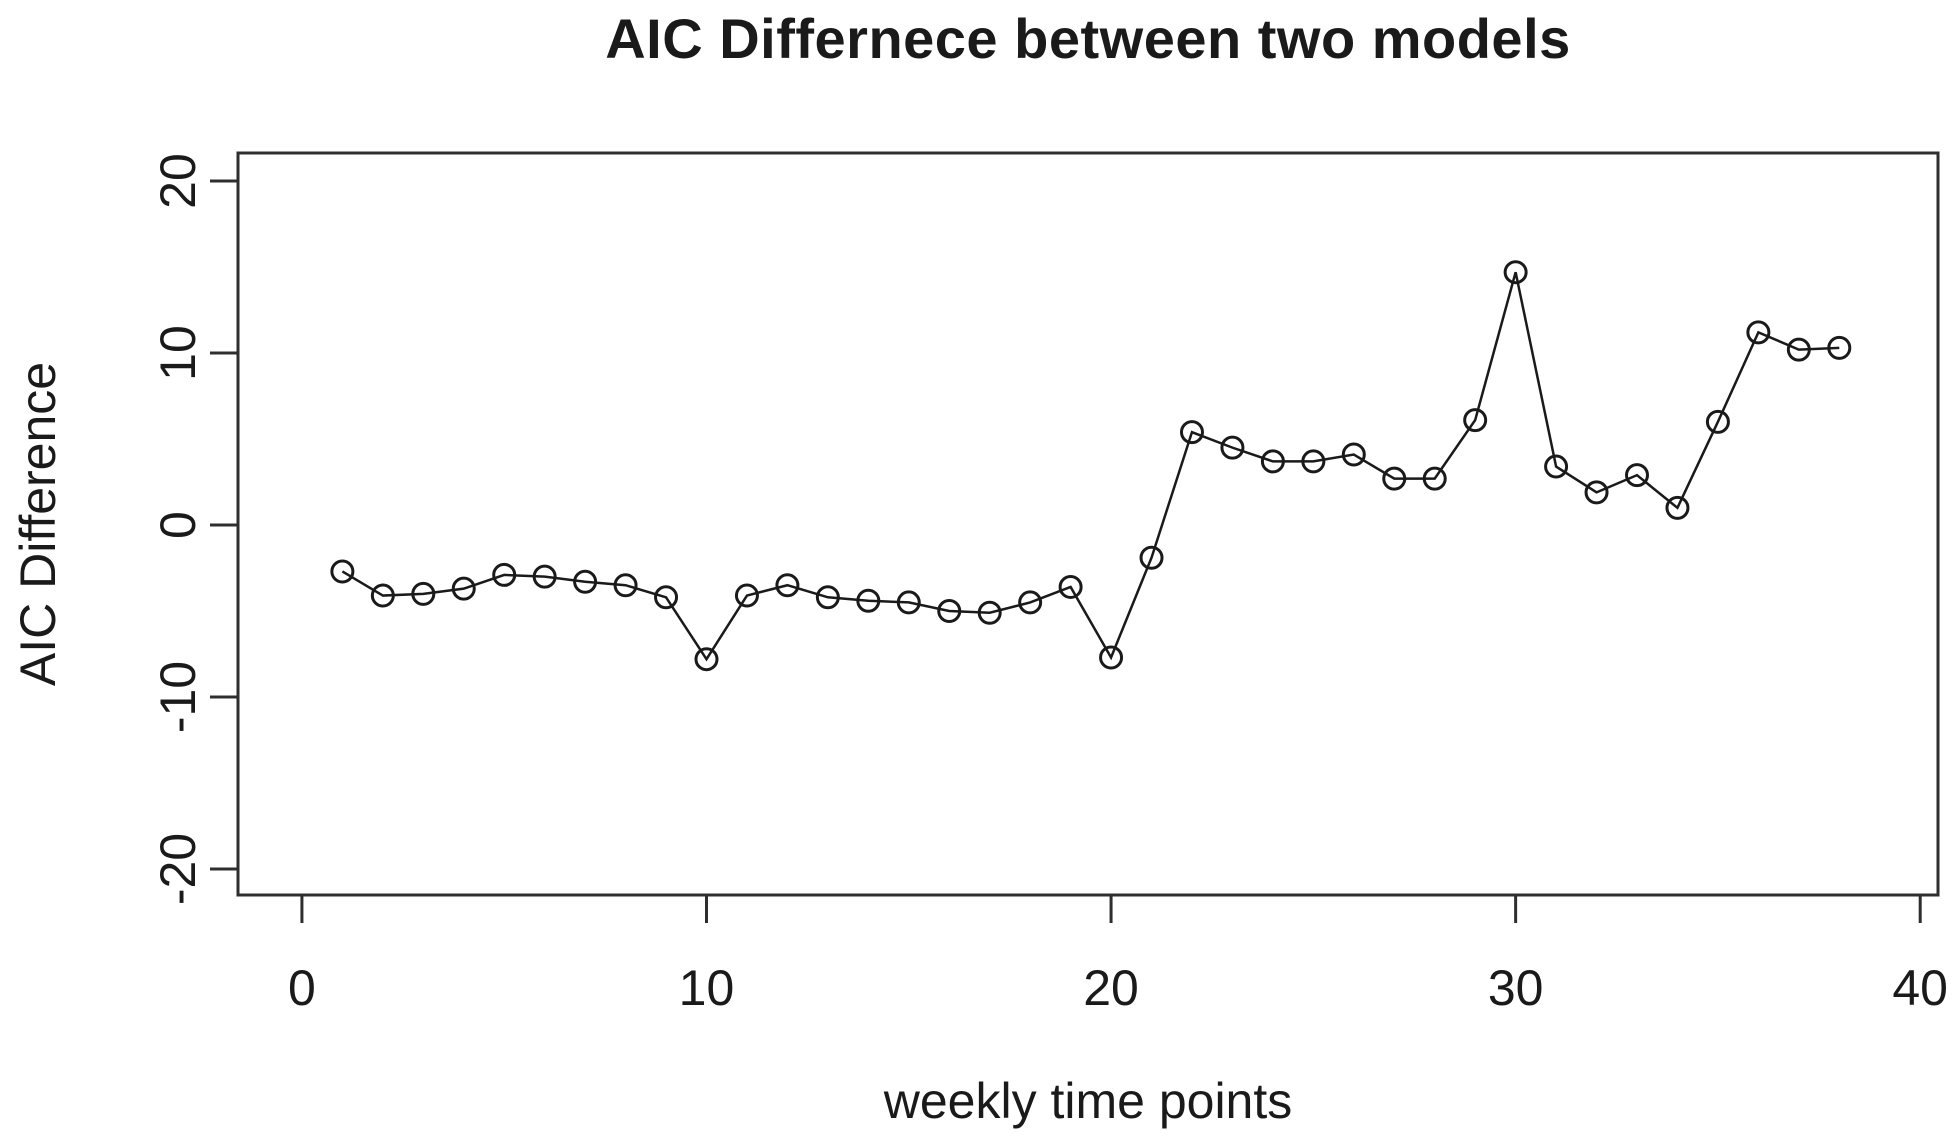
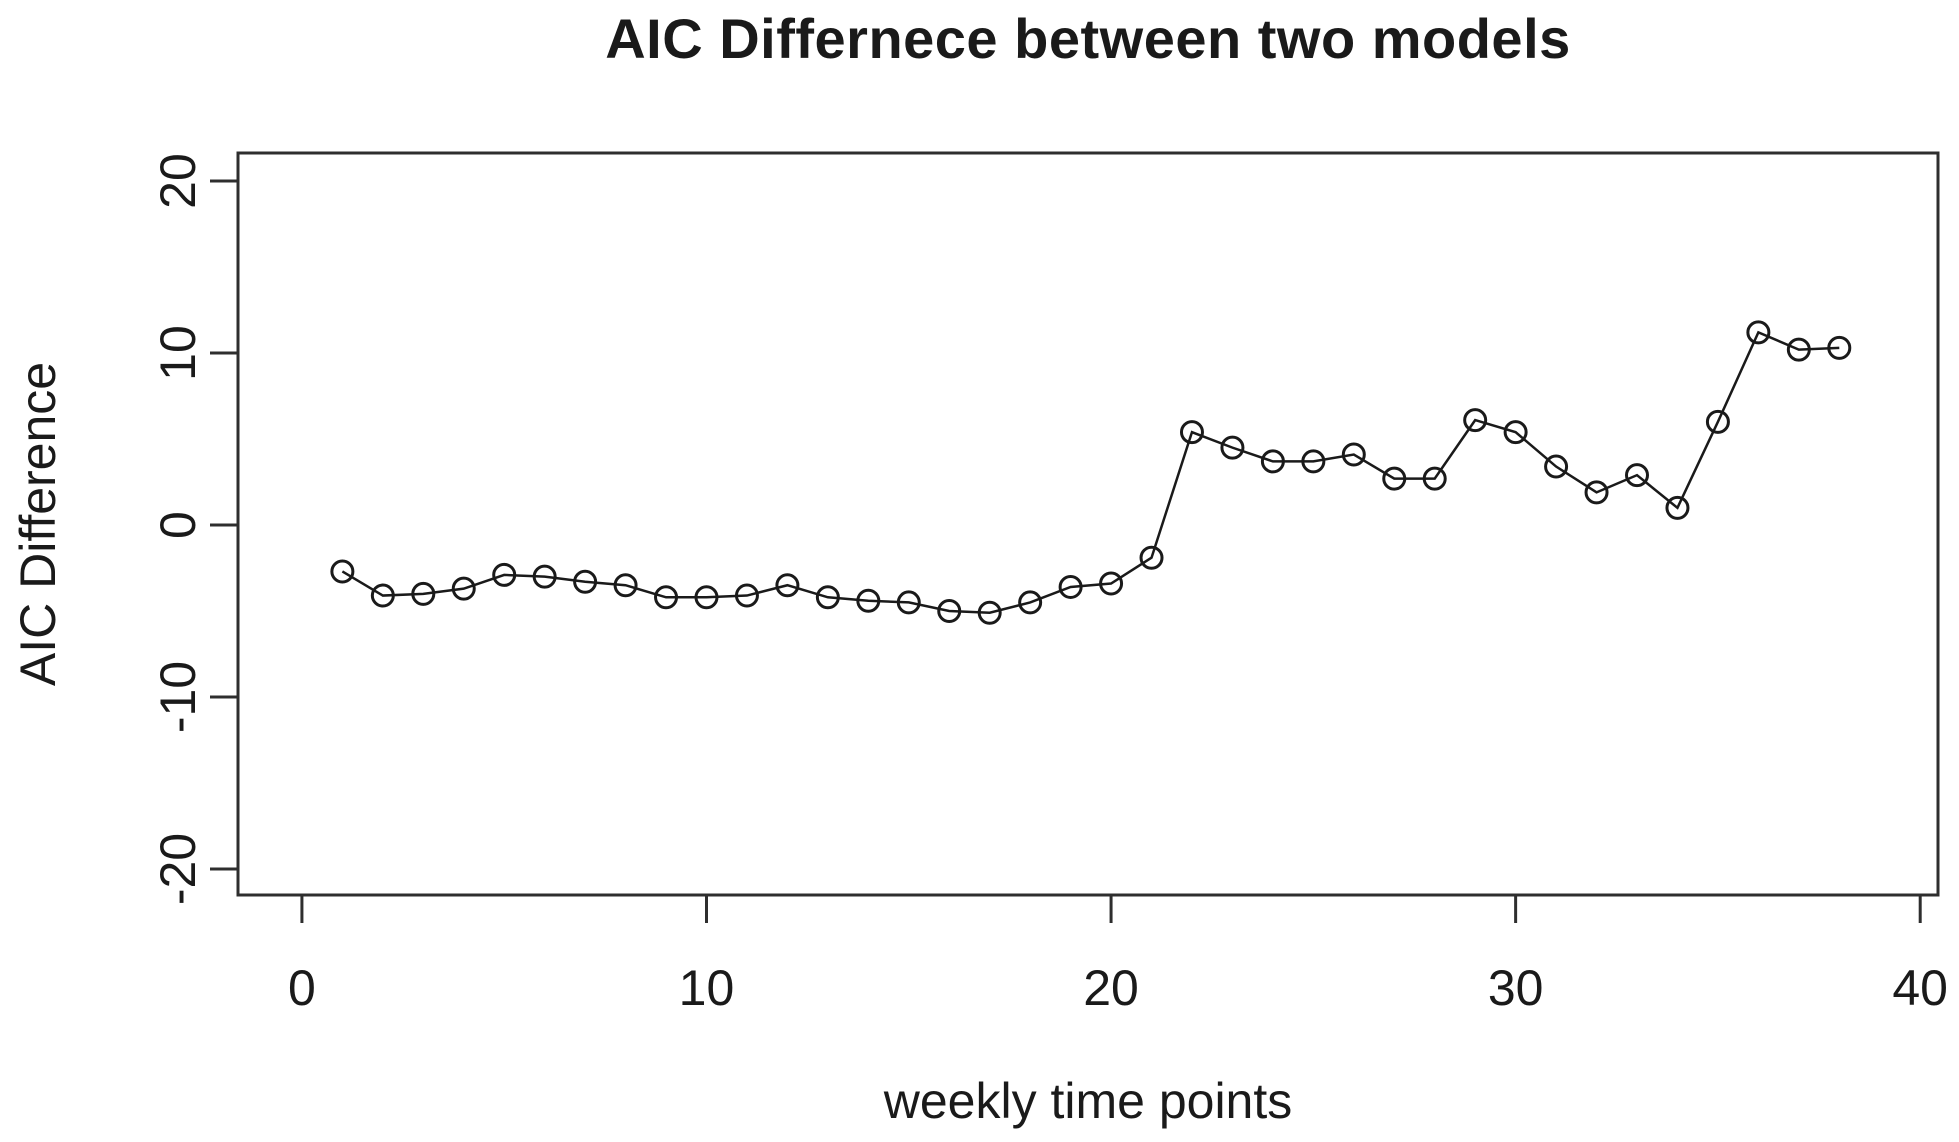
10: -7.8 -> -4.2
20: -7.7 -> -3.4
30: 14.7 -> 5.4
